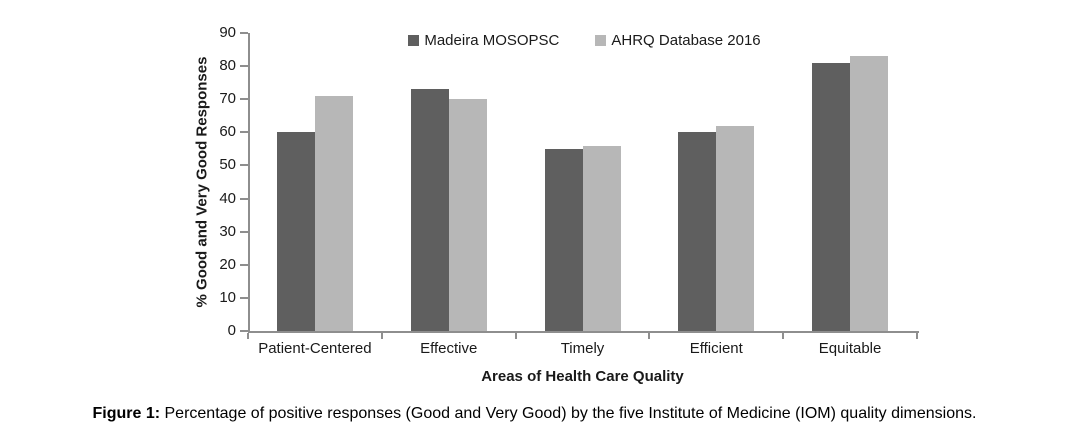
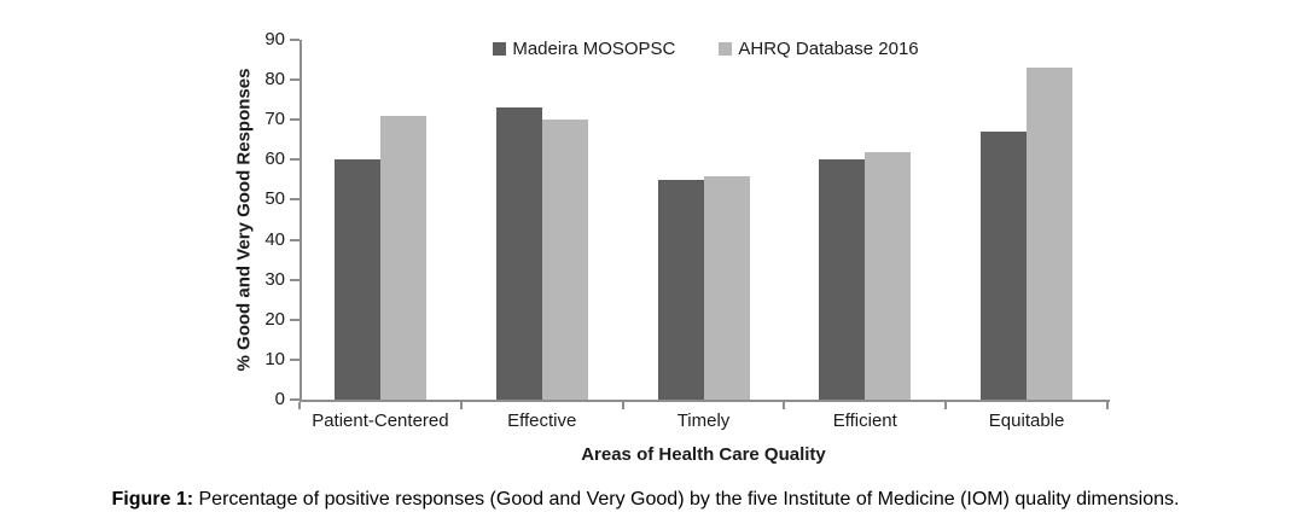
Madeira MOSOPSC/Equitable: 81 -> 67
